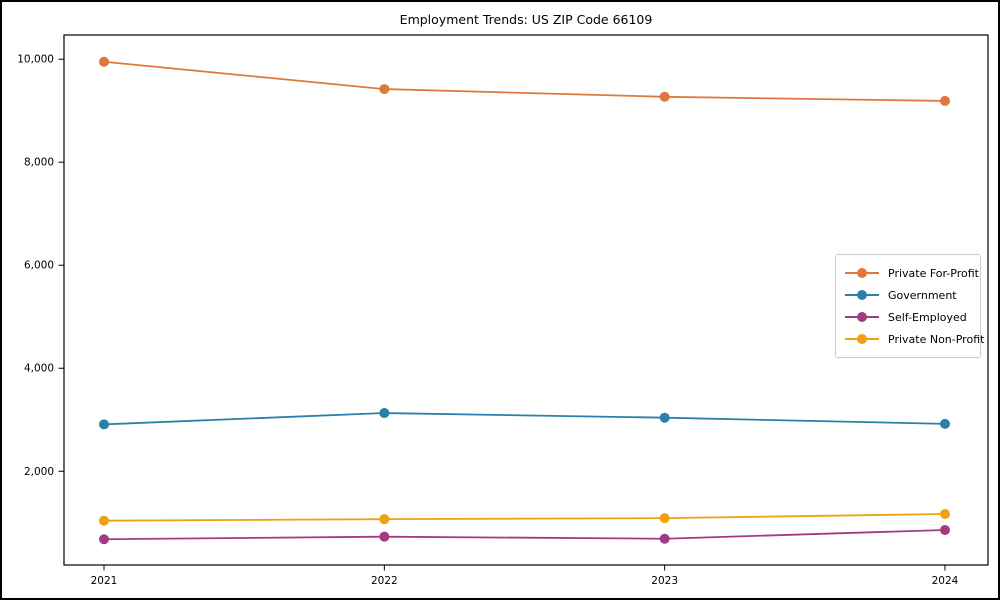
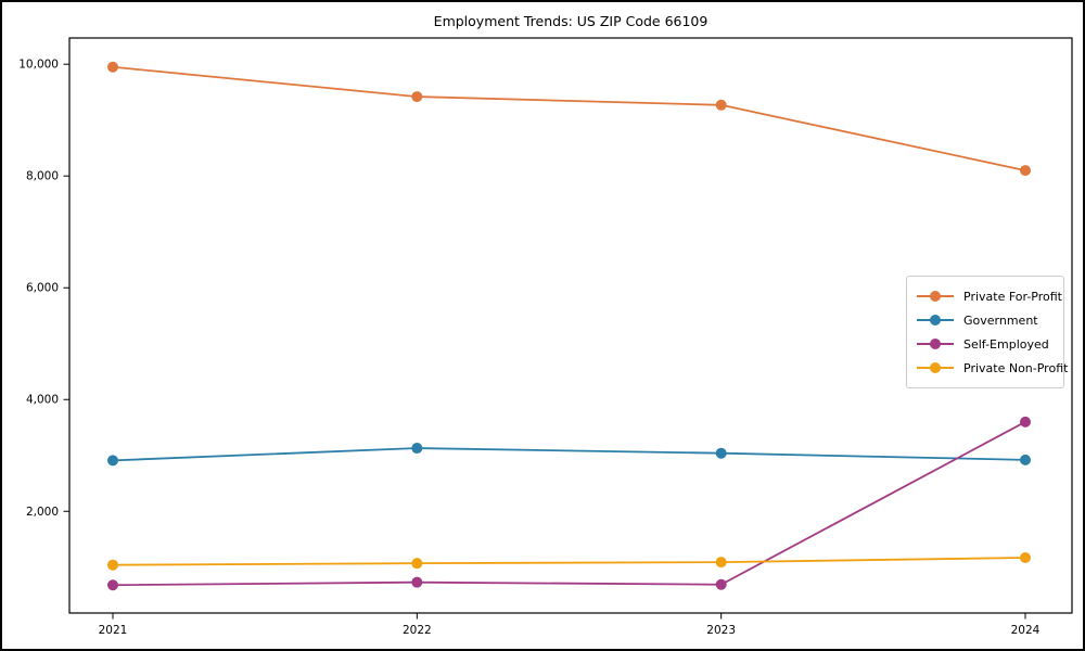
Private For-Profit/2024: 9200 -> 8100
Self-Employed/2024: 900 -> 3600
